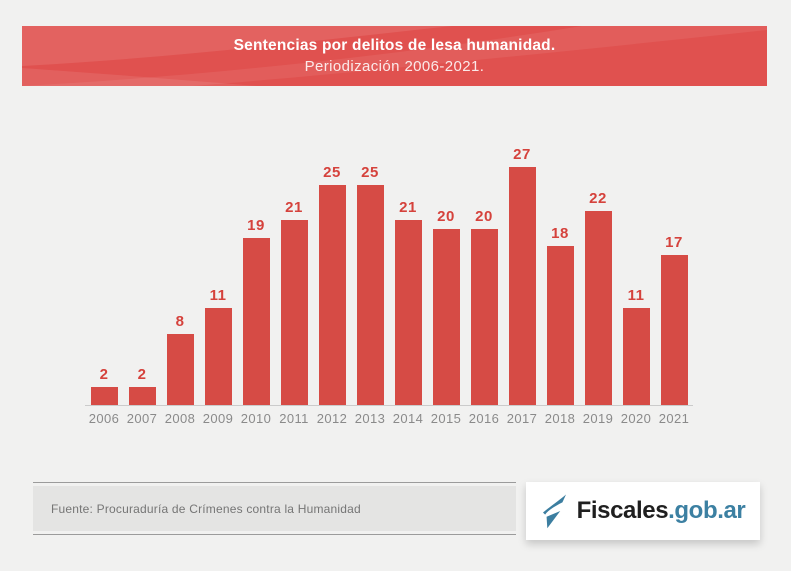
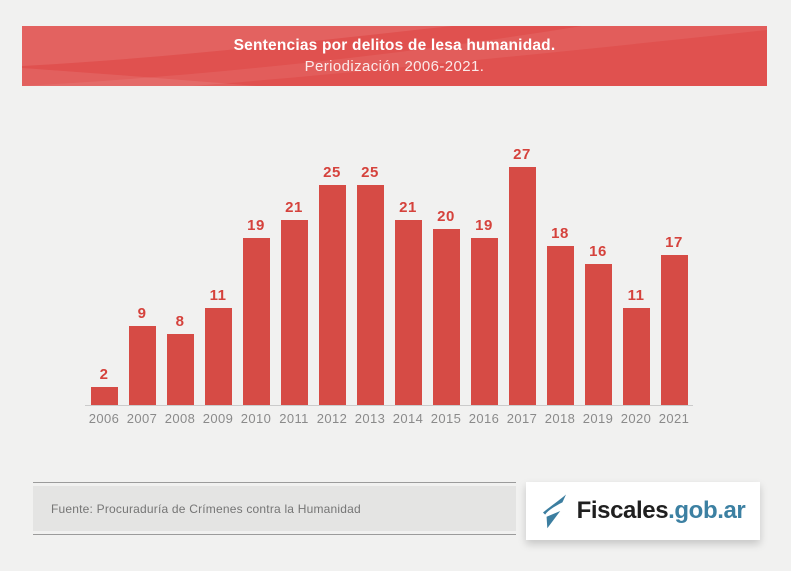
2007: 2 -> 9
2016: 20 -> 19
2019: 22 -> 16
